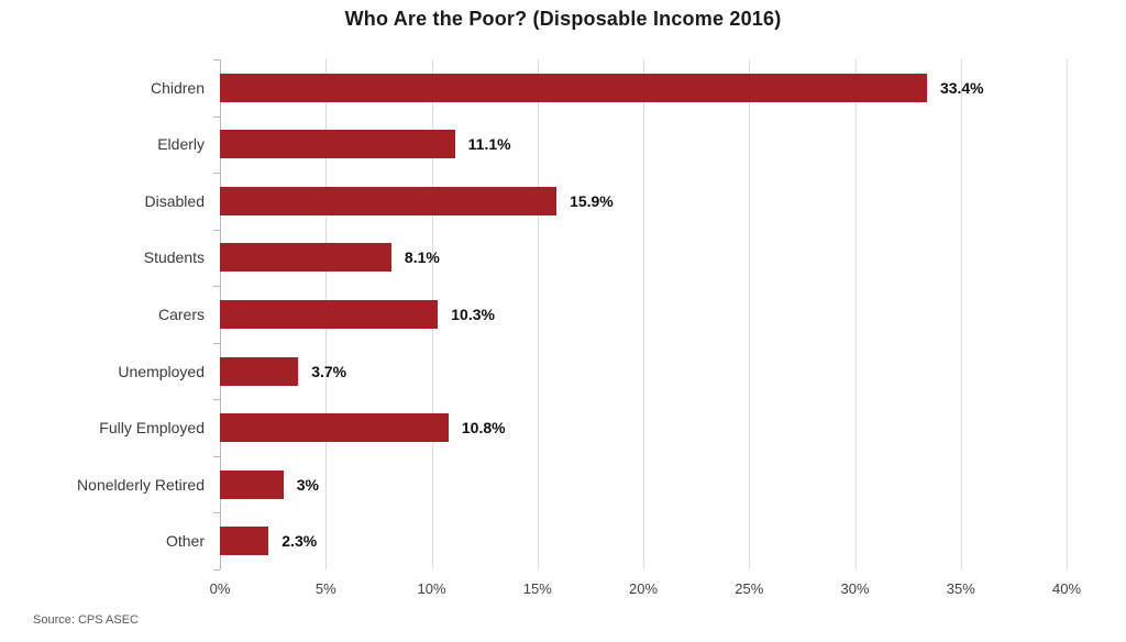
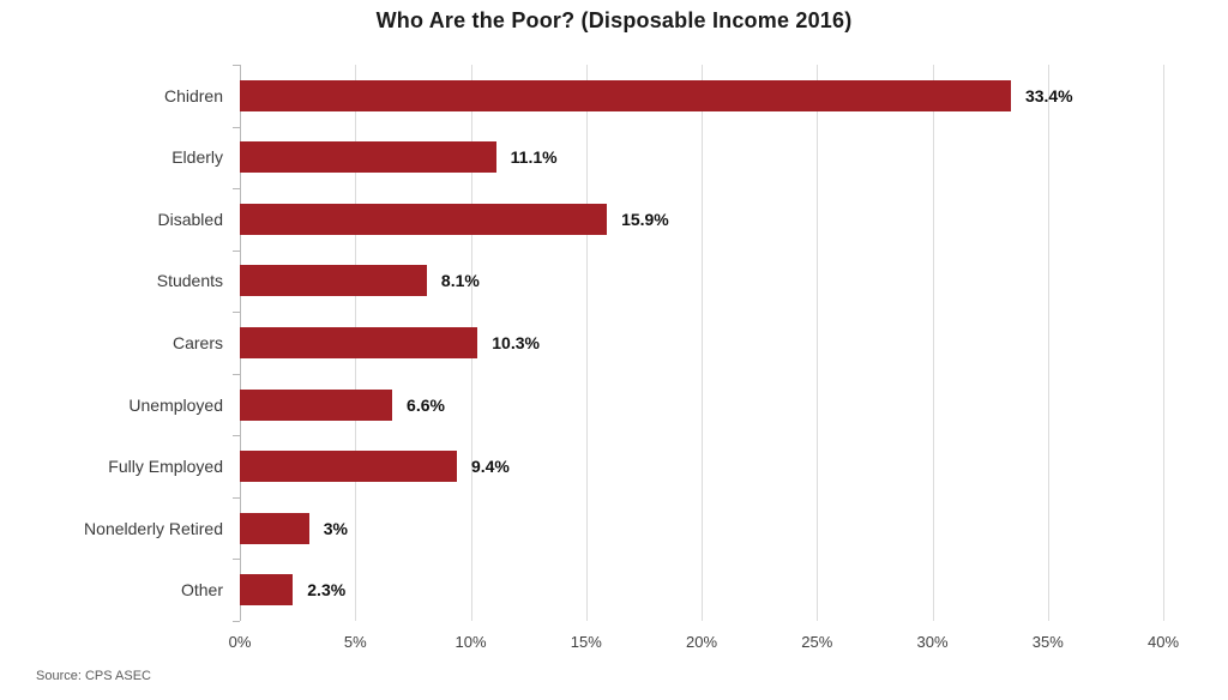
Unemployed: 3.7% -> 6.6%
Fully Employed: 10.8% -> 9.4%
